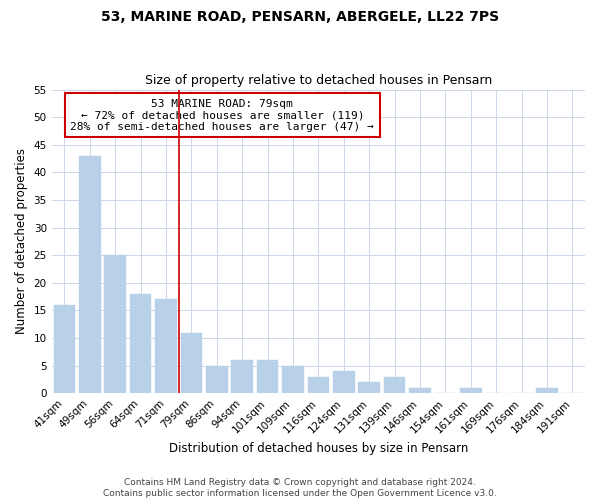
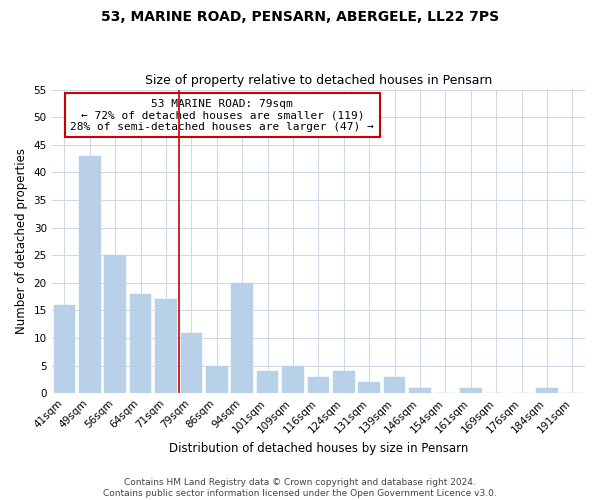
94sqm: 6 -> 20
101sqm: 6 -> 4
